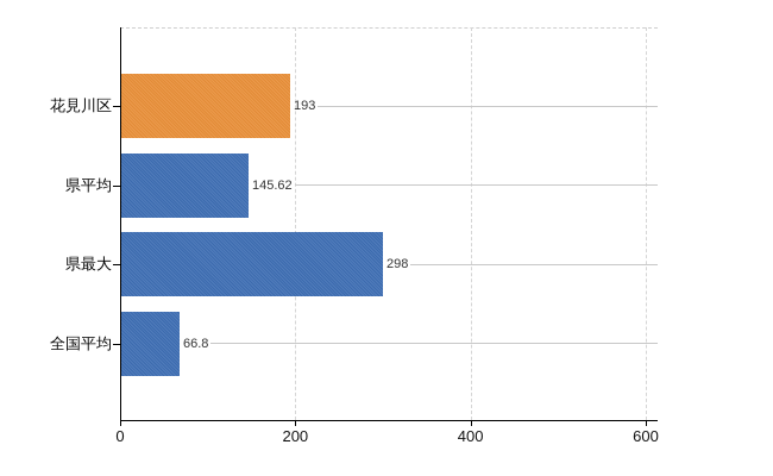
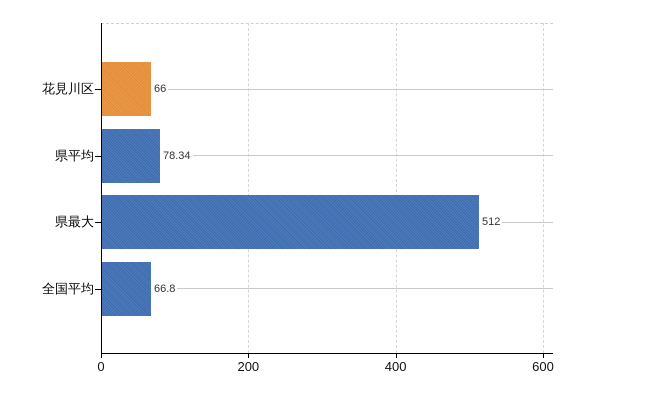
花見川区: 193 -> 66
県平均: 145.62 -> 78.34
県最大: 298 -> 512
